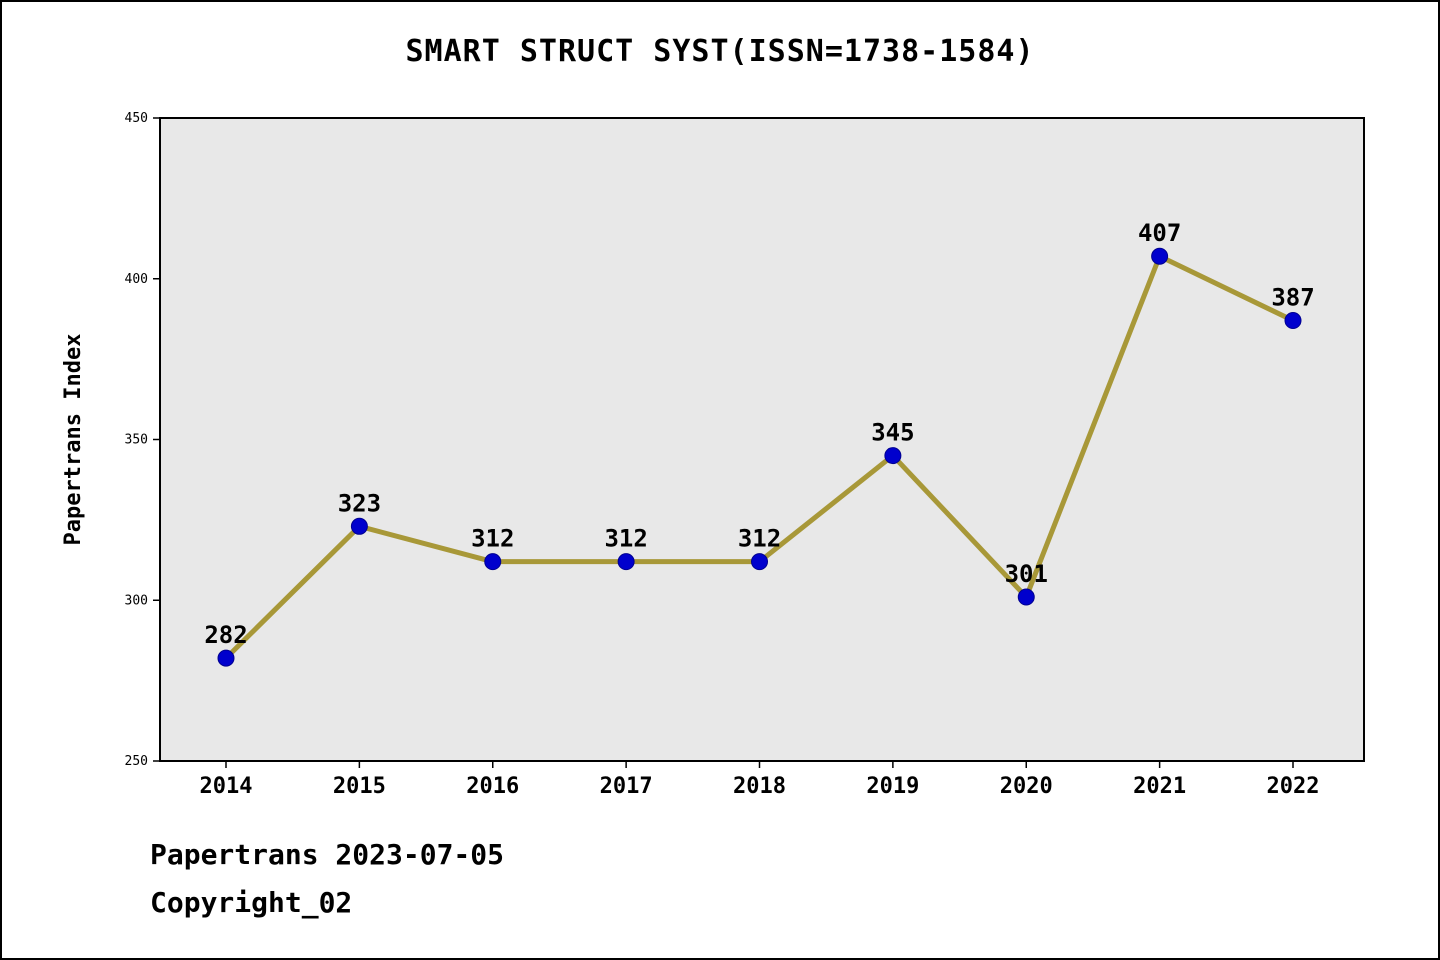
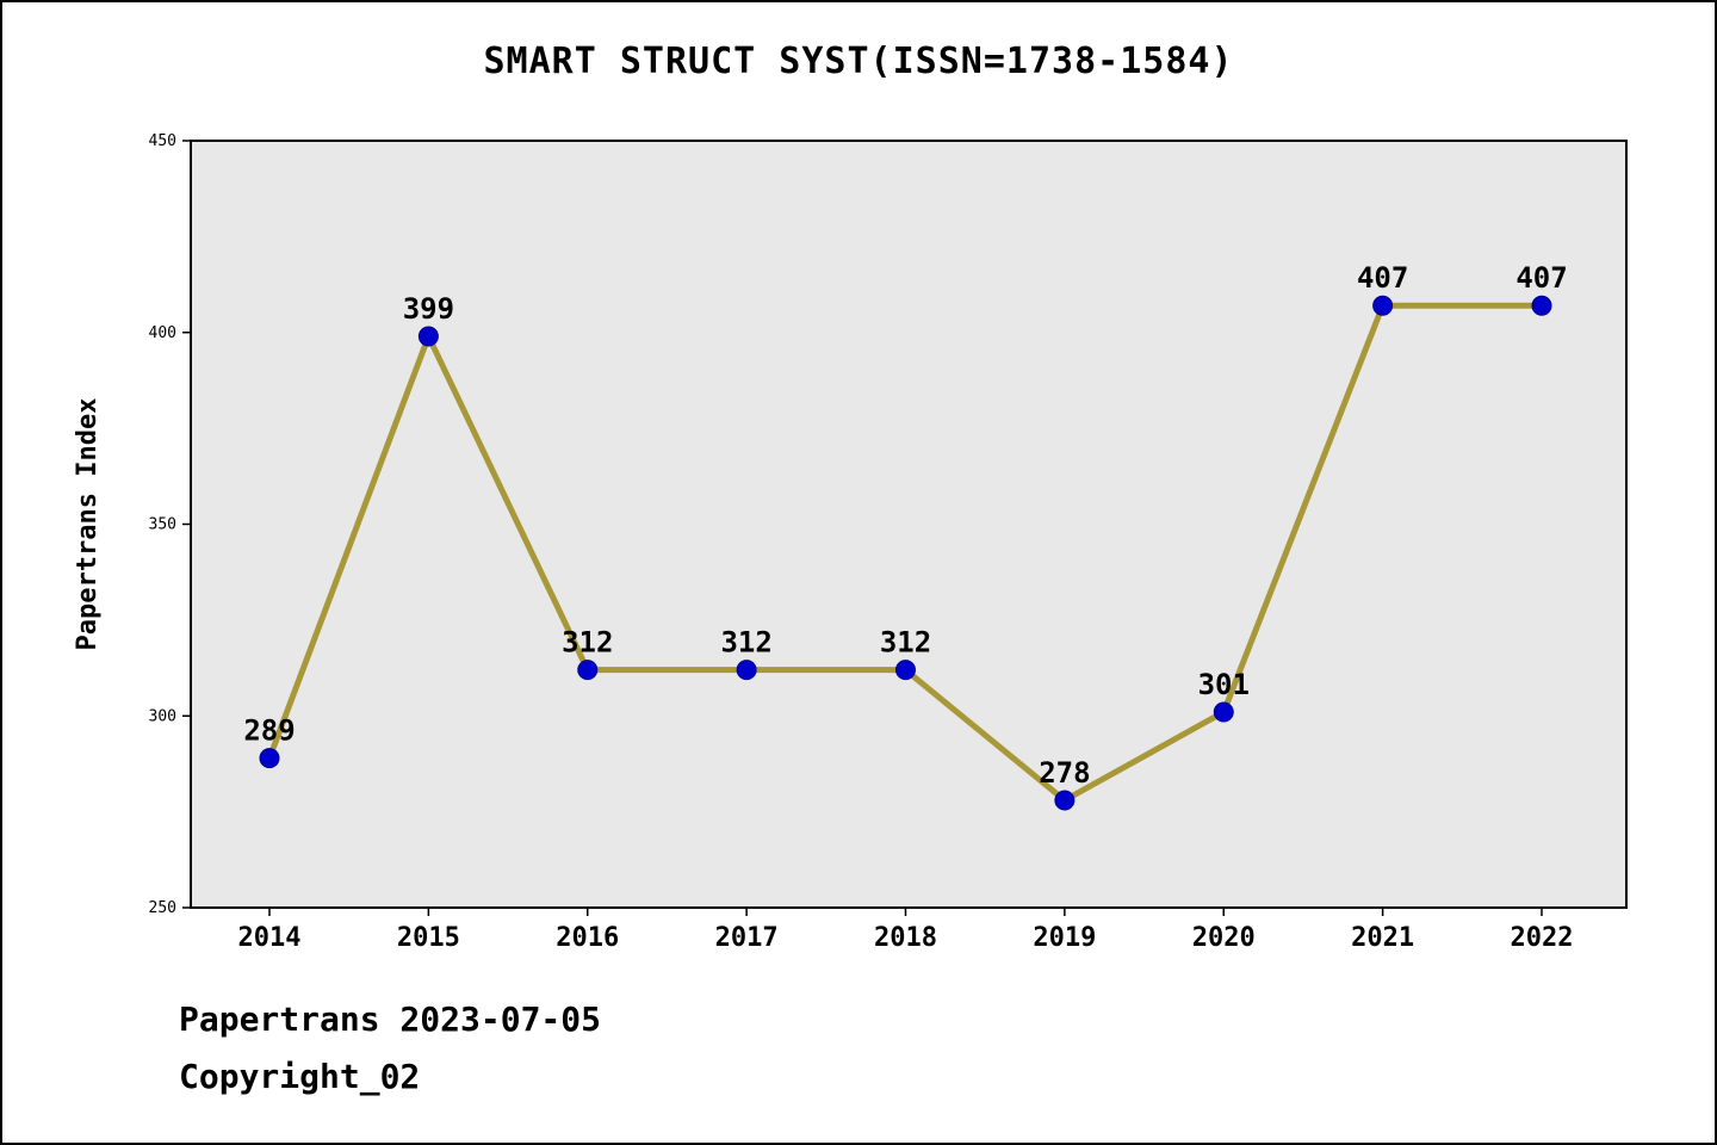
2014: 282 -> 289
2015: 323 -> 399
2019: 345 -> 278
2022: 387 -> 407
